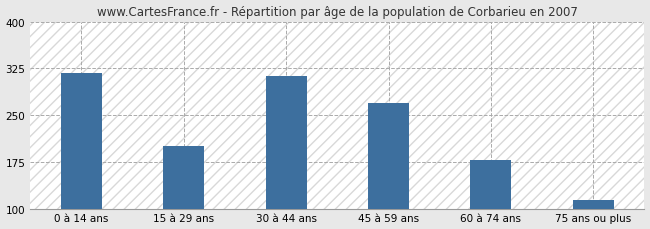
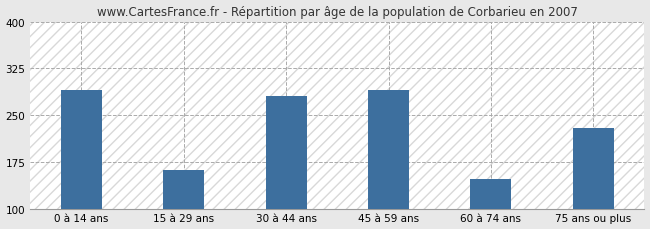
0 à 14 ans: 318 -> 290
15 à 29 ans: 200 -> 162
30 à 44 ans: 313 -> 280
45 à 59 ans: 270 -> 290
60 à 74 ans: 178 -> 148
75 ans ou plus: 113 -> 230
